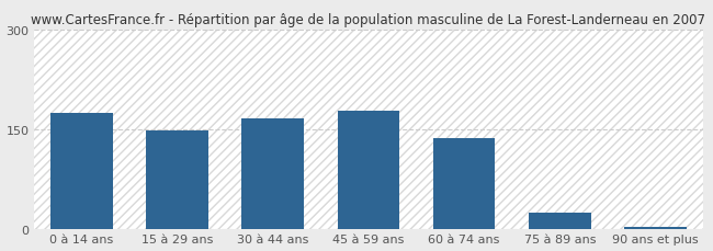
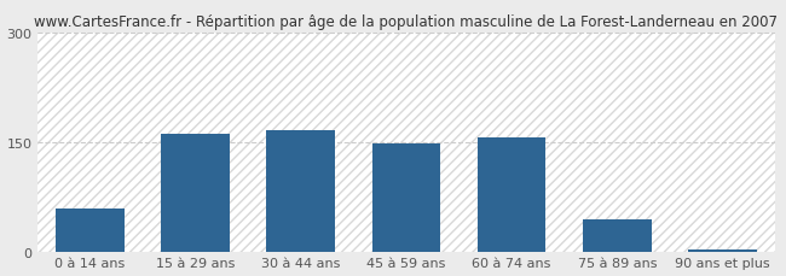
0 à 14 ans: 175 -> 60
15 à 29 ans: 148 -> 162
45 à 59 ans: 178 -> 148
60 à 74 ans: 137 -> 156
75 à 89 ans: 25 -> 44
